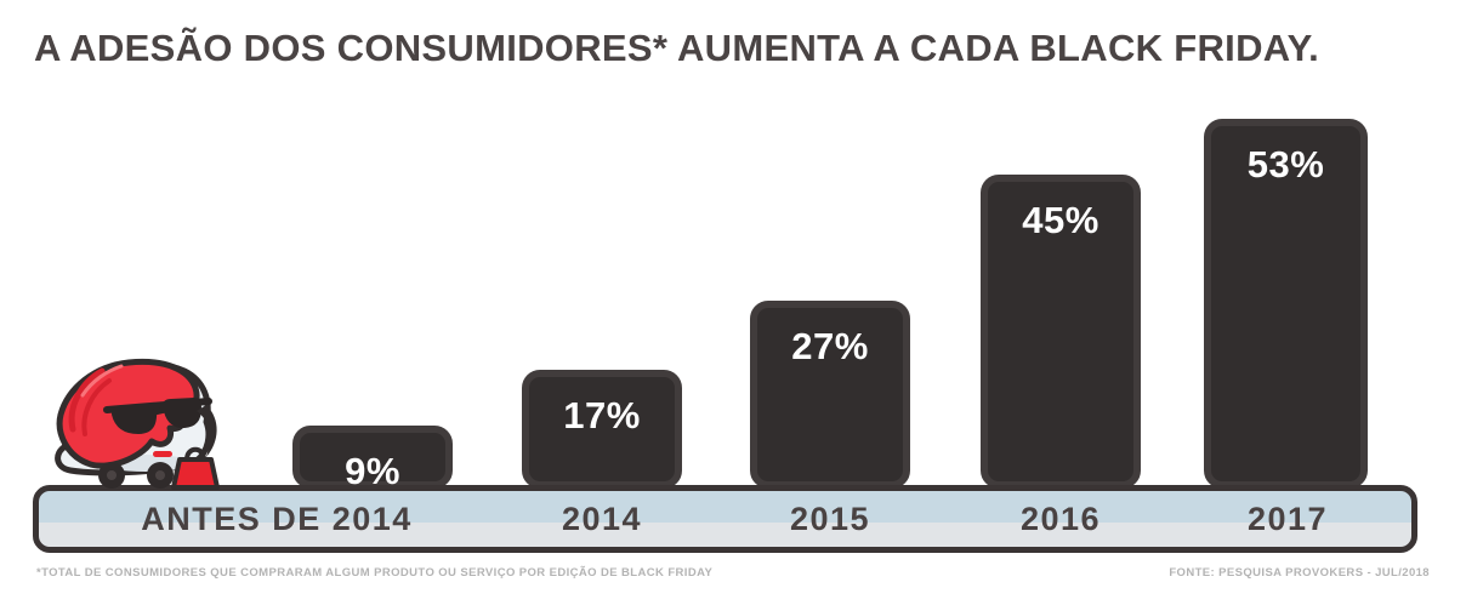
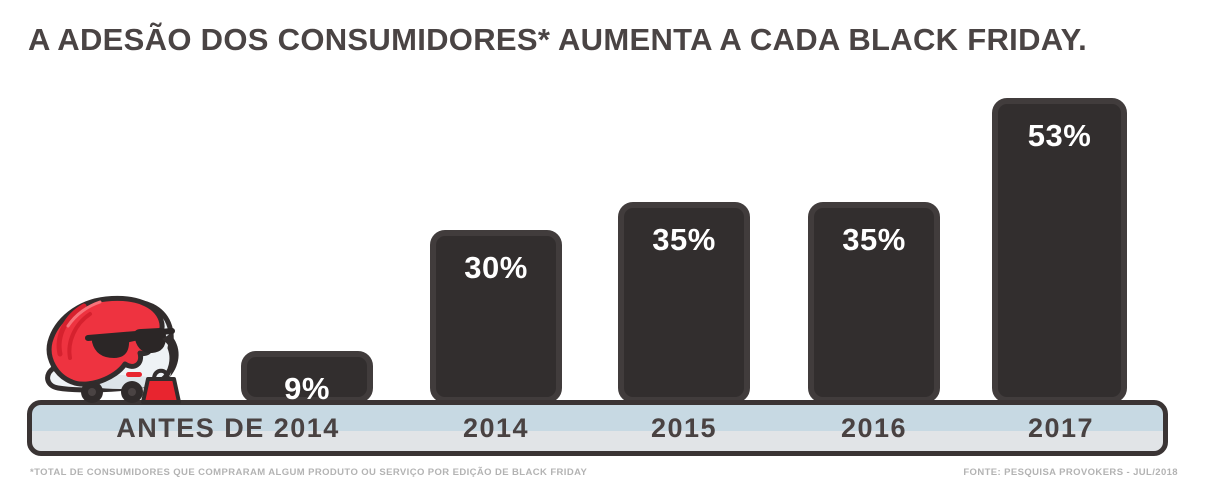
2014: 17% -> 30%
2015: 27% -> 35%
2016: 45% -> 35%
